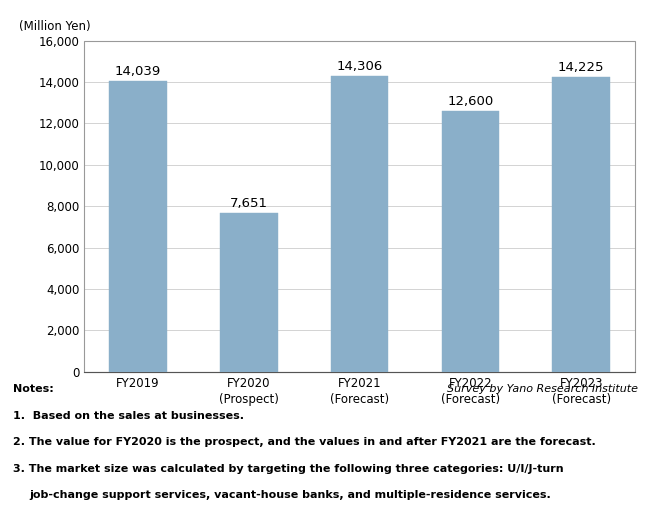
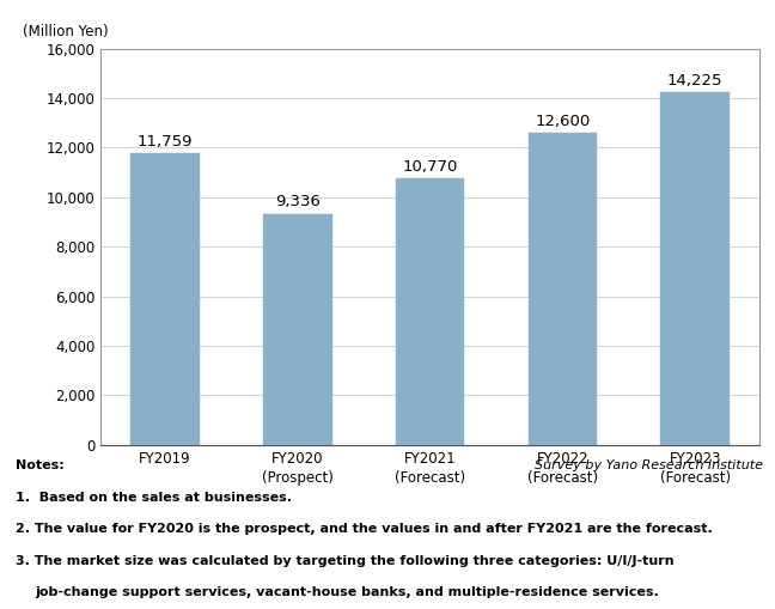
FY2019: 14,039 -> 11,759
FY2020 (Prospect): 7,651 -> 9,336
FY2021 (Forecast): 14,306 -> 10,770
